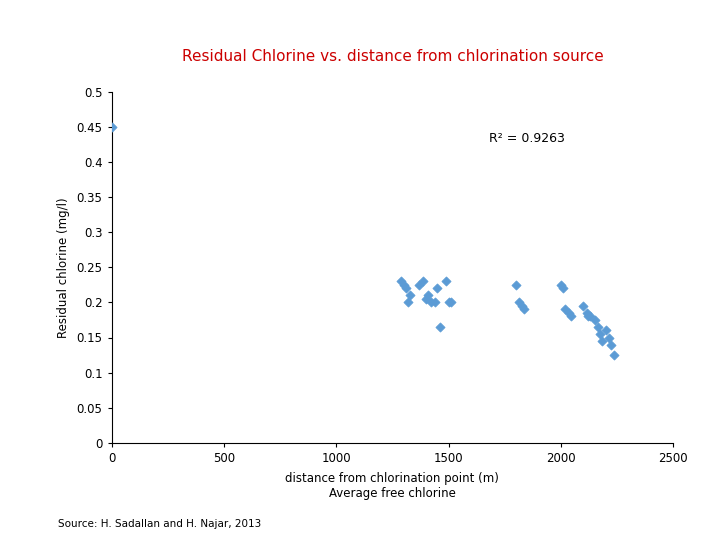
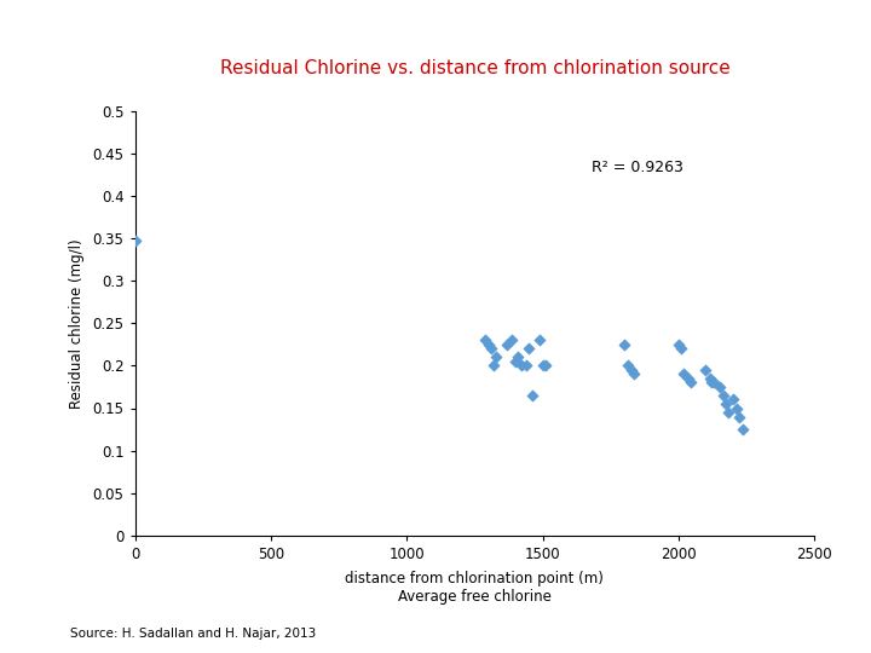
0: 0.450 -> 0.348
